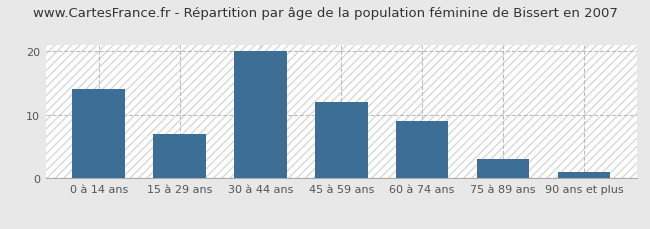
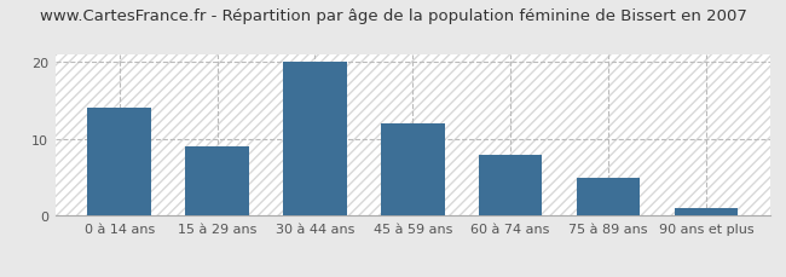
15 à 29 ans: 7 -> 9
60 à 74 ans: 9 -> 8
75 à 89 ans: 3 -> 5
